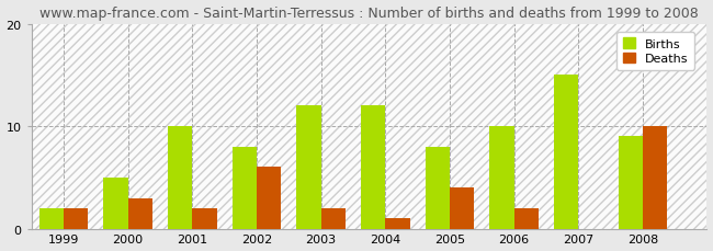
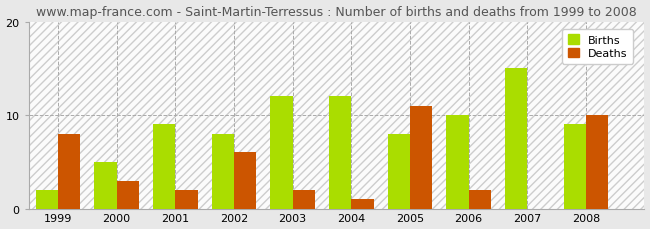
Deaths/1999: 2 -> 8
Births/2001: 10 -> 9
Deaths/2005: 4 -> 11
